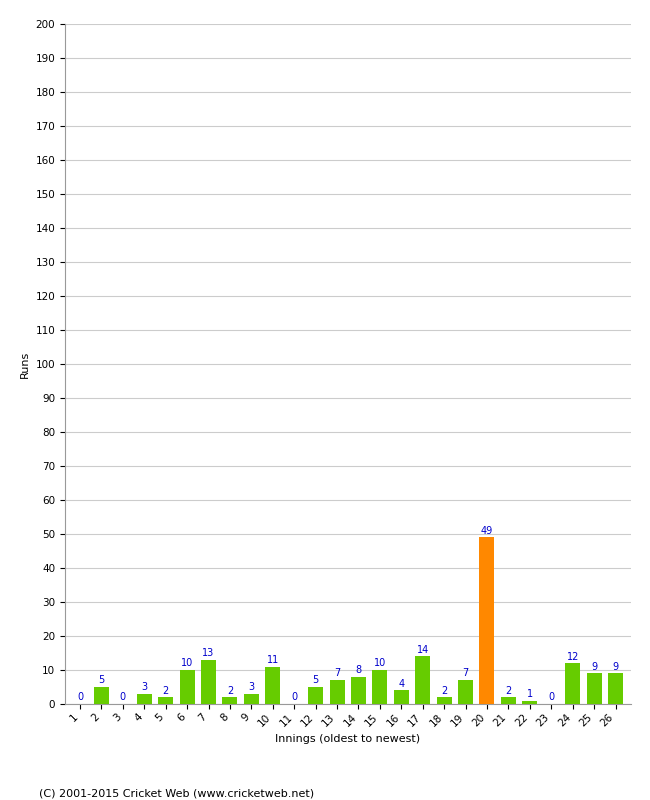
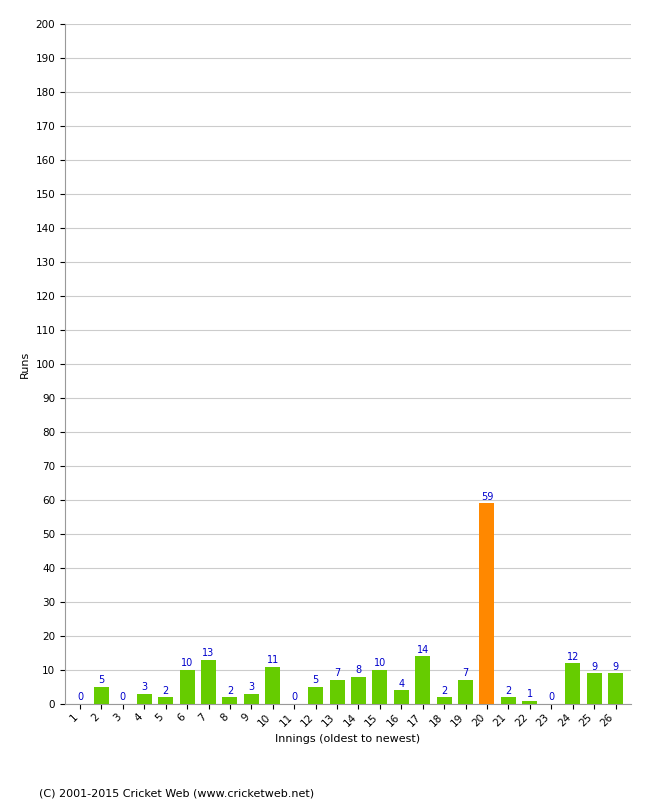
20: 49 -> 59
